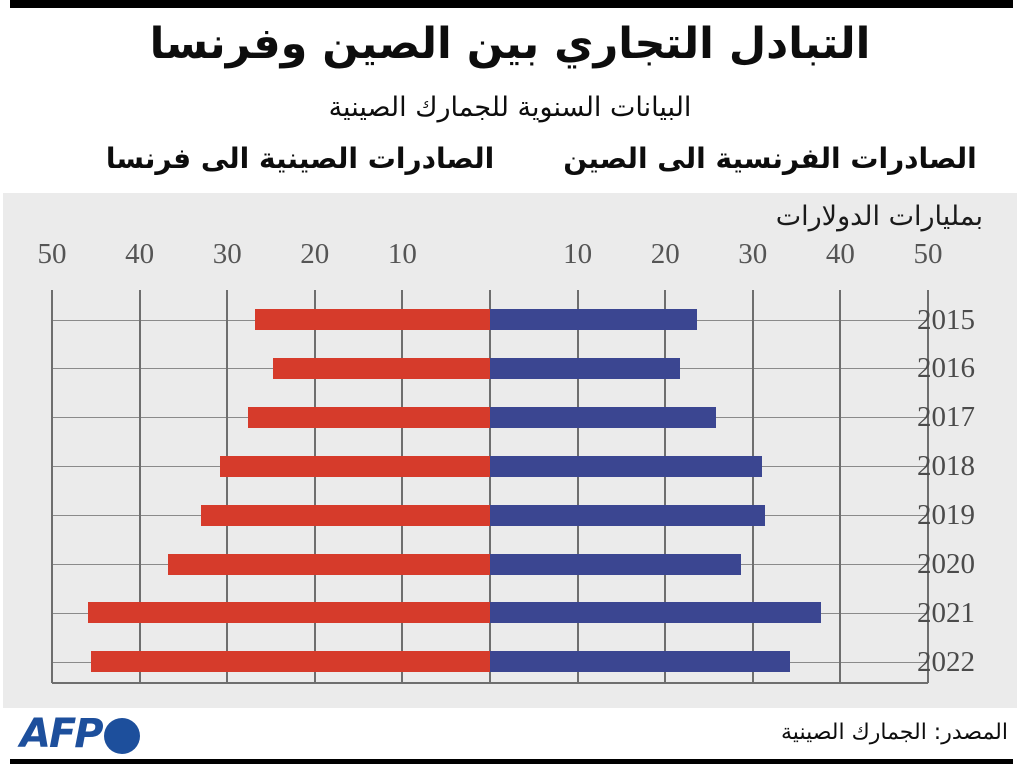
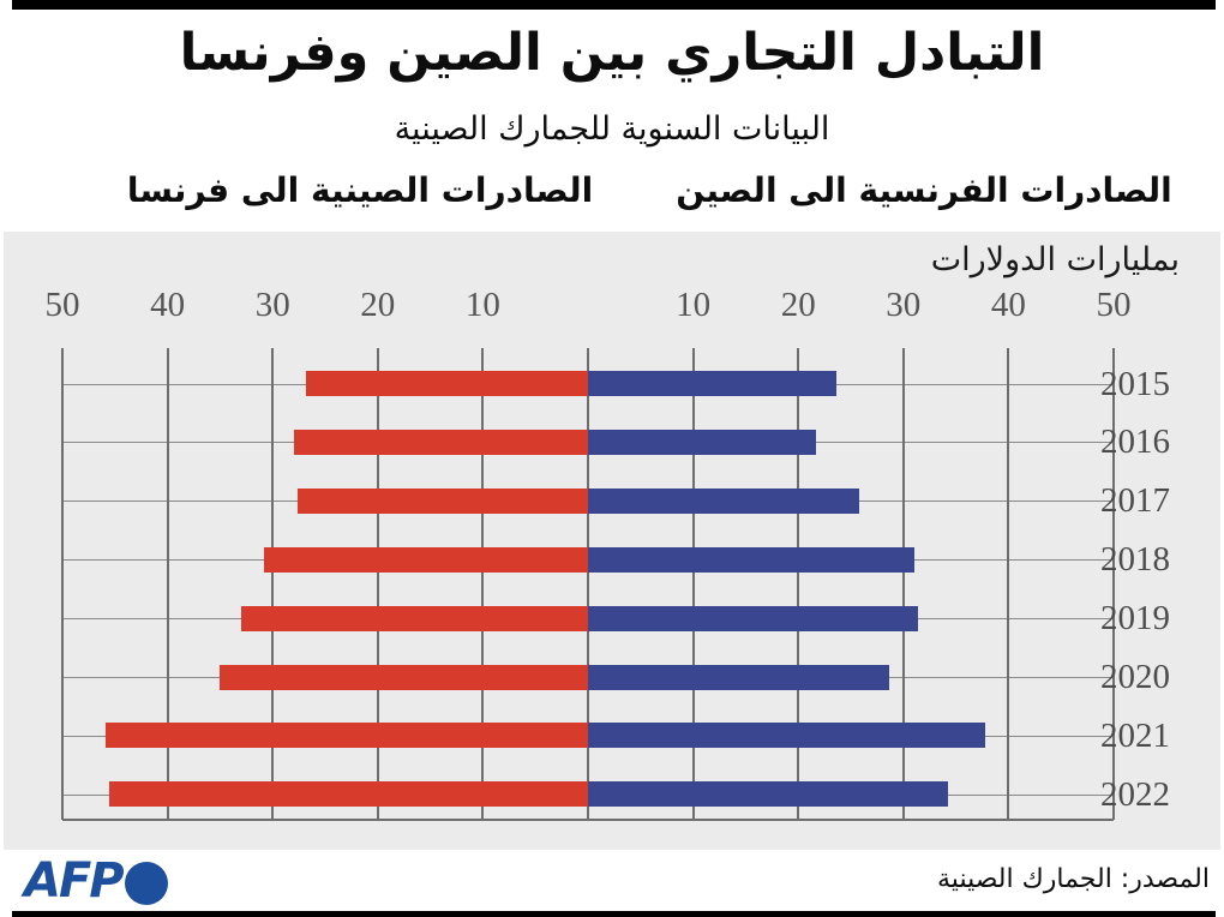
الصادرات الصينية الى فرنسا/2016: 25 -> 28
الصادرات الصينية الى فرنسا/2020: 37 -> 35
